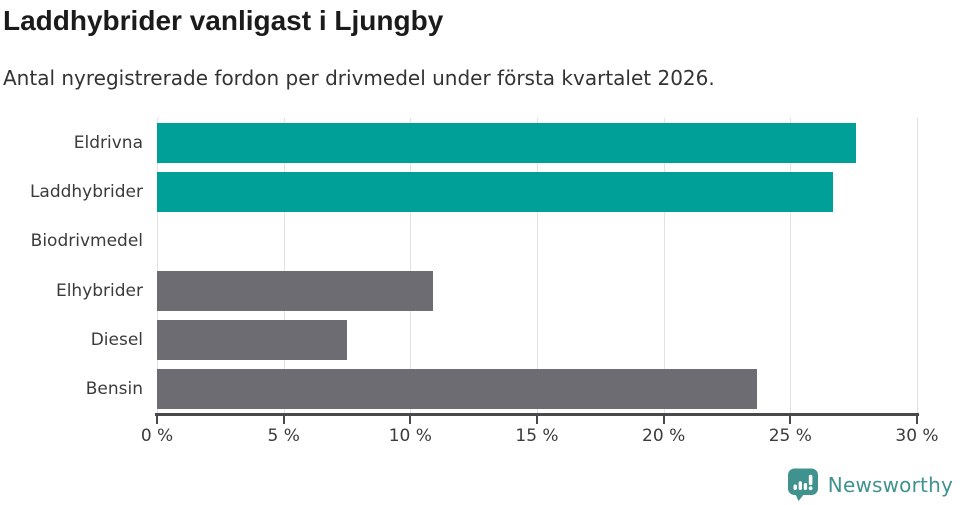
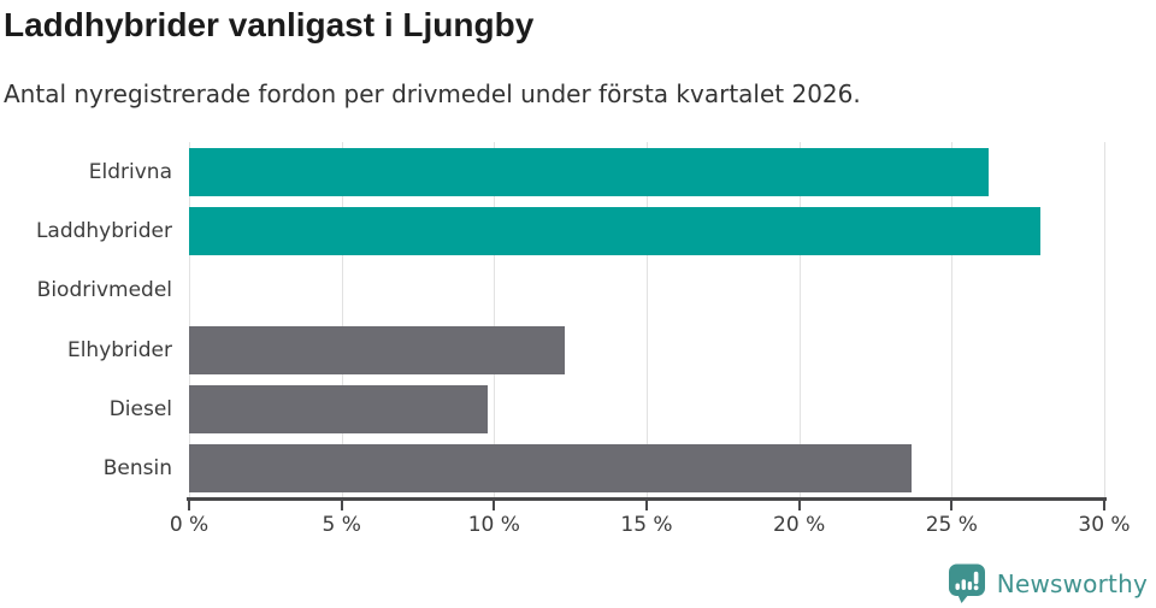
Eldrivna: 27.6% -> 26.2%
Laddhybrider: 26.7% -> 27.9%
Elhybrider: 10.9% -> 12.3%
Diesel: 7.5% -> 9.8%
